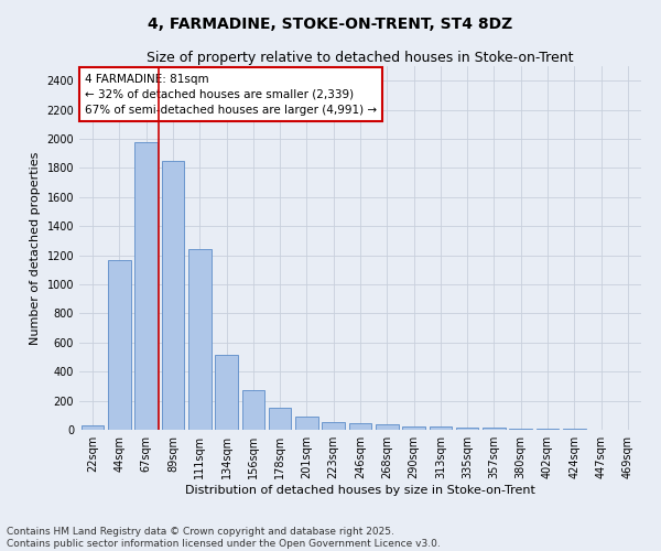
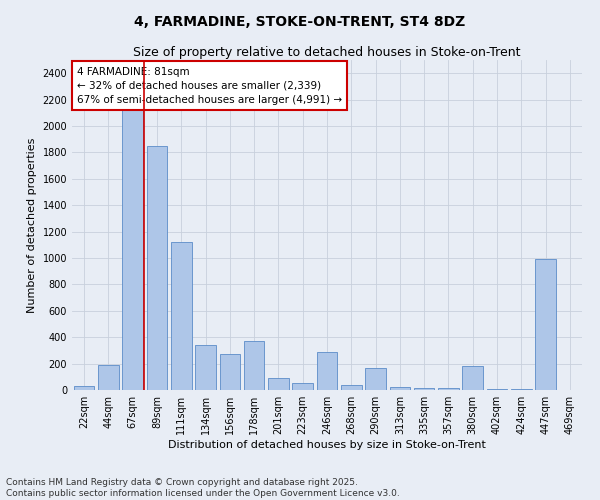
44sqm: 1170 -> 190
67sqm: 1980 -> 2140
111sqm: 1240 -> 1120
134sqm: 520 -> 340
178sqm: 160 -> 370
246sqm: 40 -> 290
290sqm: 20 -> 170
380sqm: 10 -> 180
447sqm: 0 -> 990
